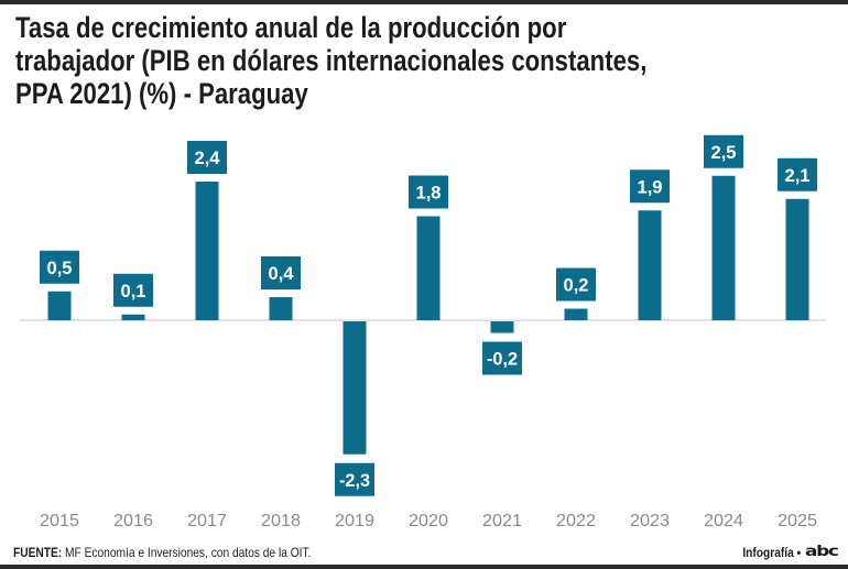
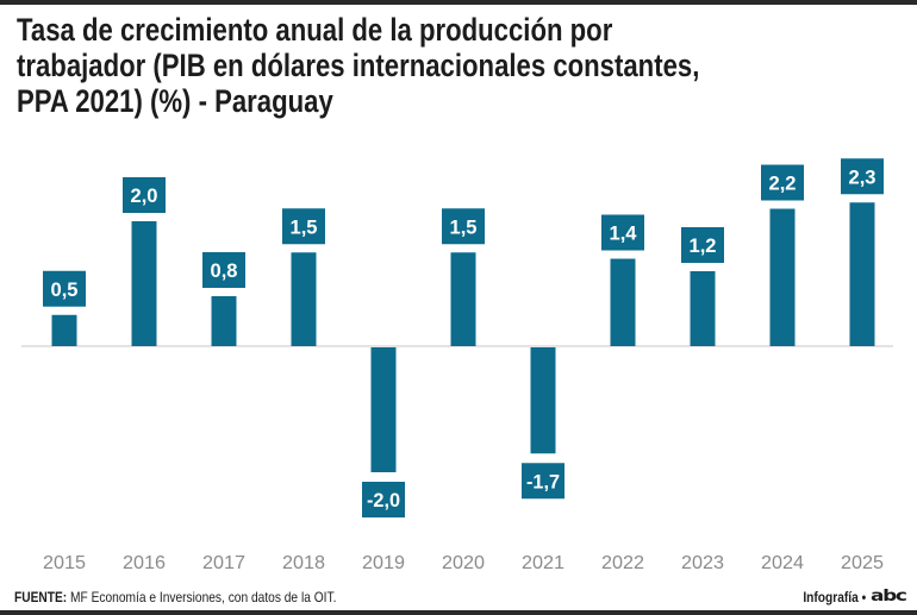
2016: 0,1 -> 2,0
2017: 2,4 -> 0,8
2018: 0,4 -> 1,5
2019: -2,3 -> -2,0
2020: 1,8 -> 1,5
2021: -0,2 -> -1,7
2022: 0,2 -> 1,4
2023: 1,9 -> 1,2
2024: 2,5 -> 2,2
2025: 2,1 -> 2,3
